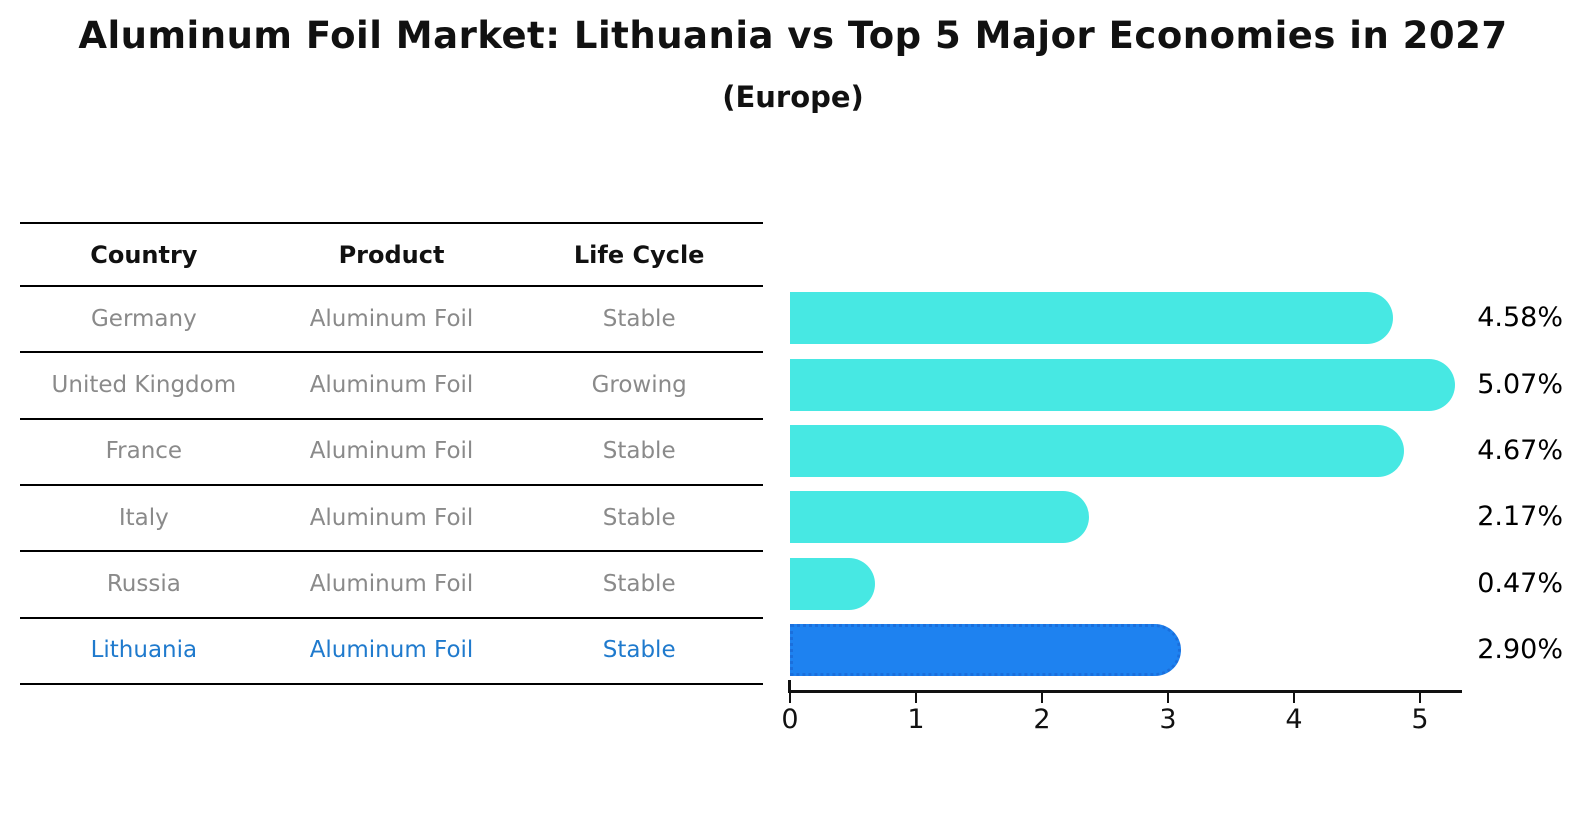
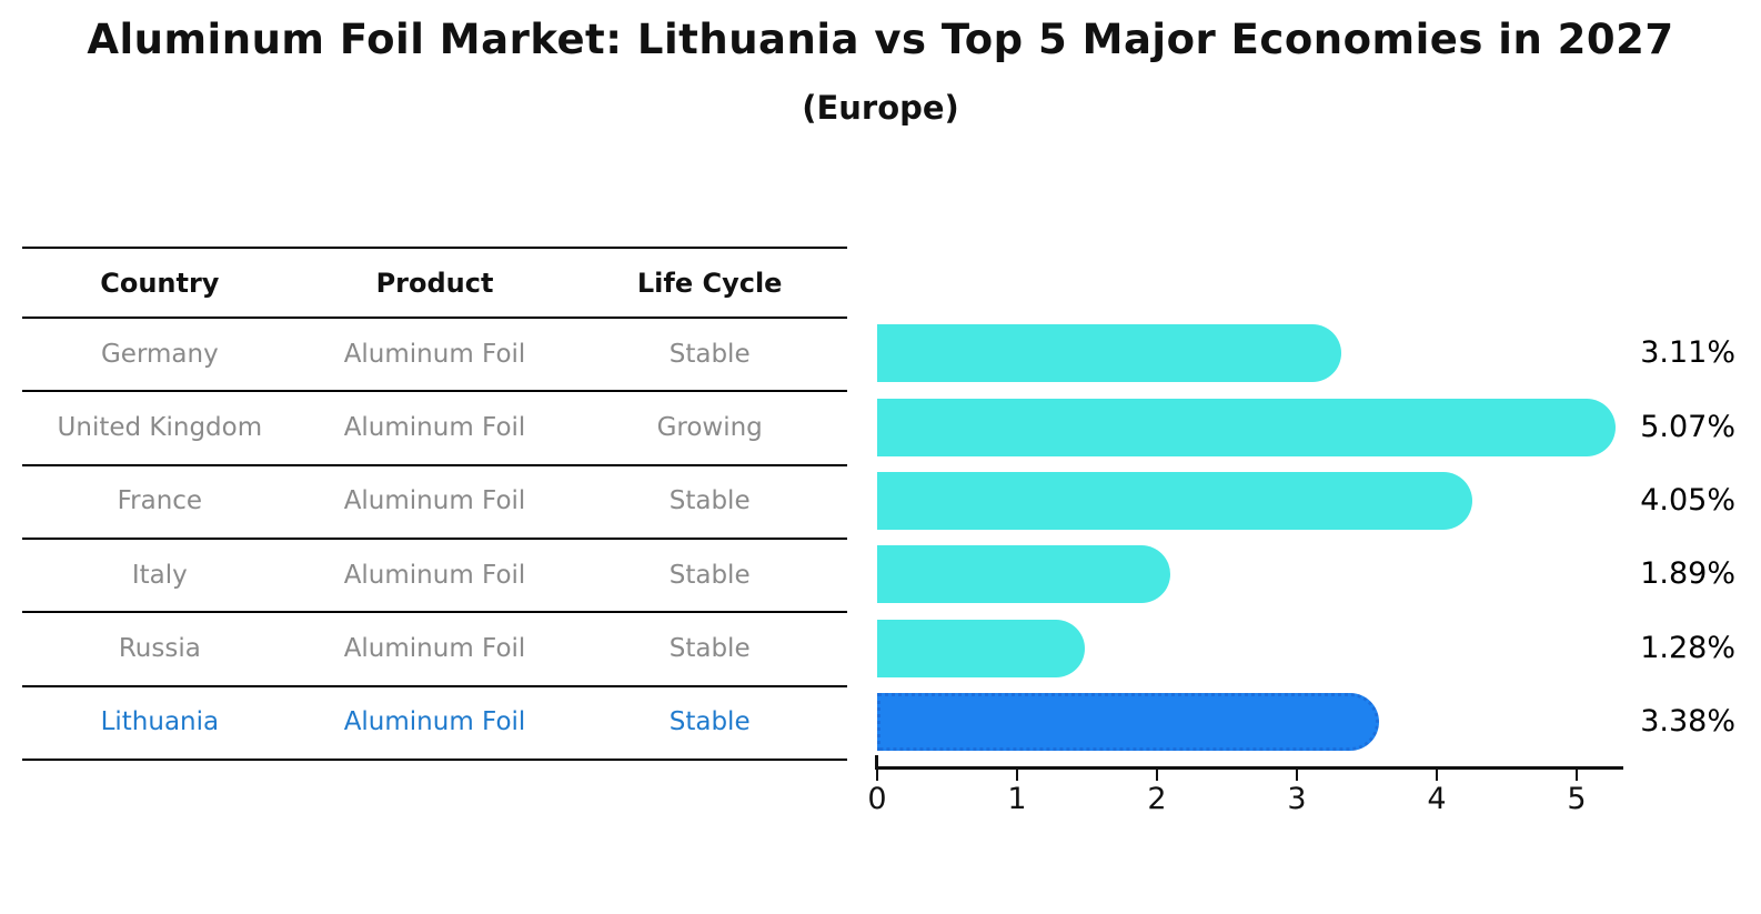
Germany: 4.58% -> 3.11%
France: 4.67% -> 4.05%
Italy: 2.17% -> 1.89%
Russia: 0.47% -> 1.28%
Lithuania: 2.90% -> 3.38%
